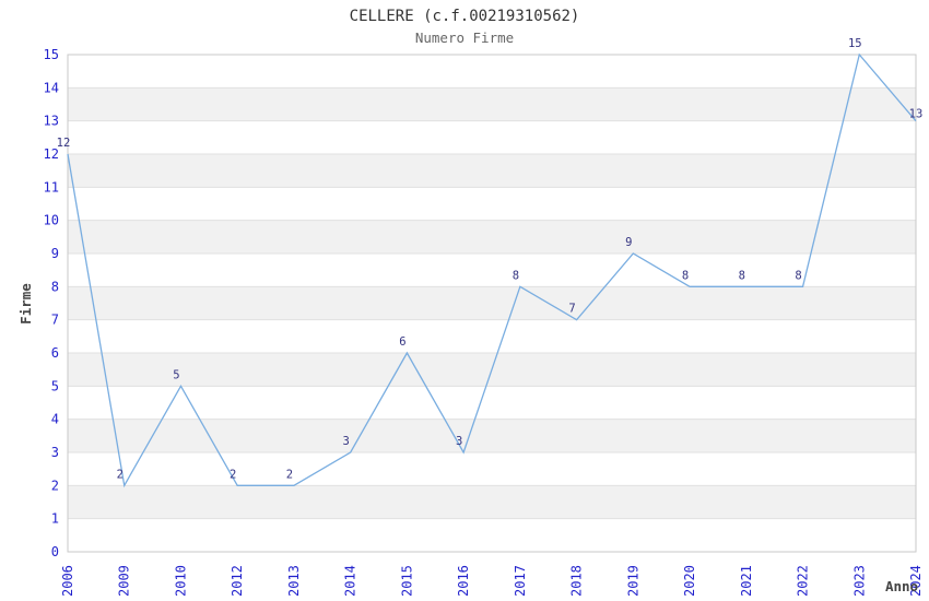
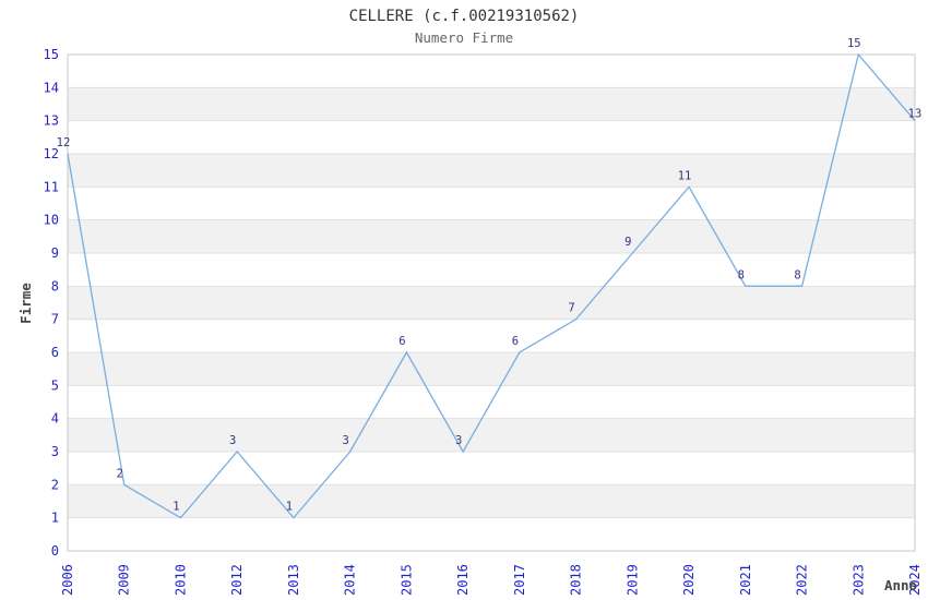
2010: 5 -> 1
2012: 2 -> 3
2013: 2 -> 1
2017: 8 -> 6
2020: 8 -> 11
